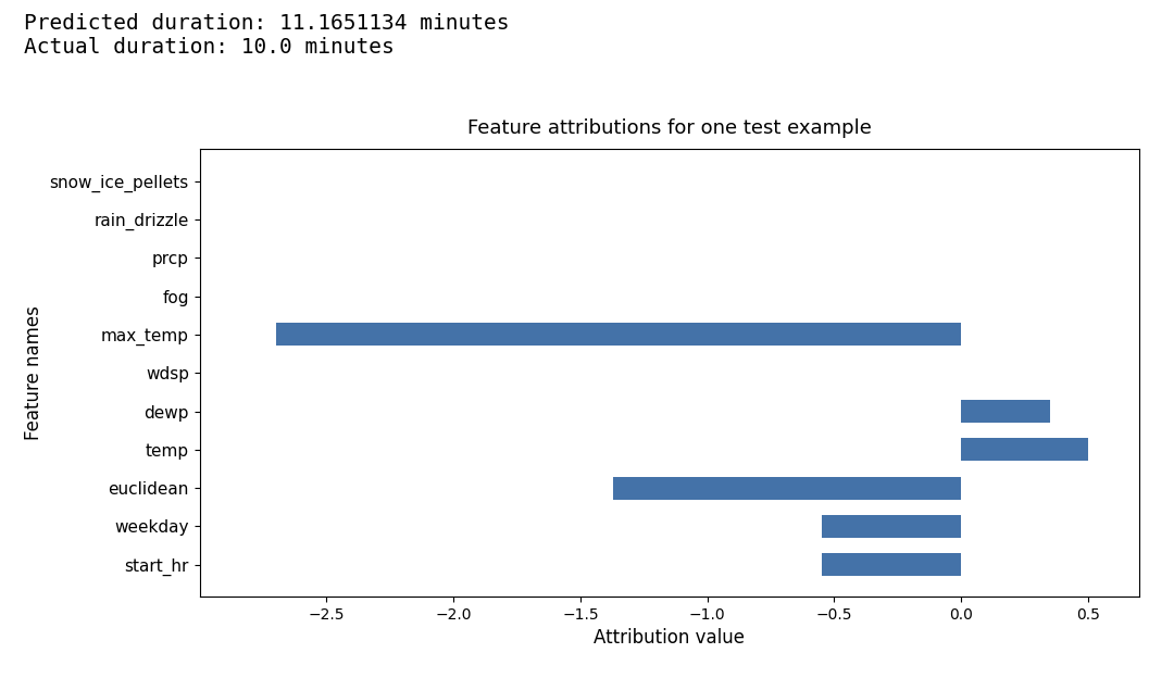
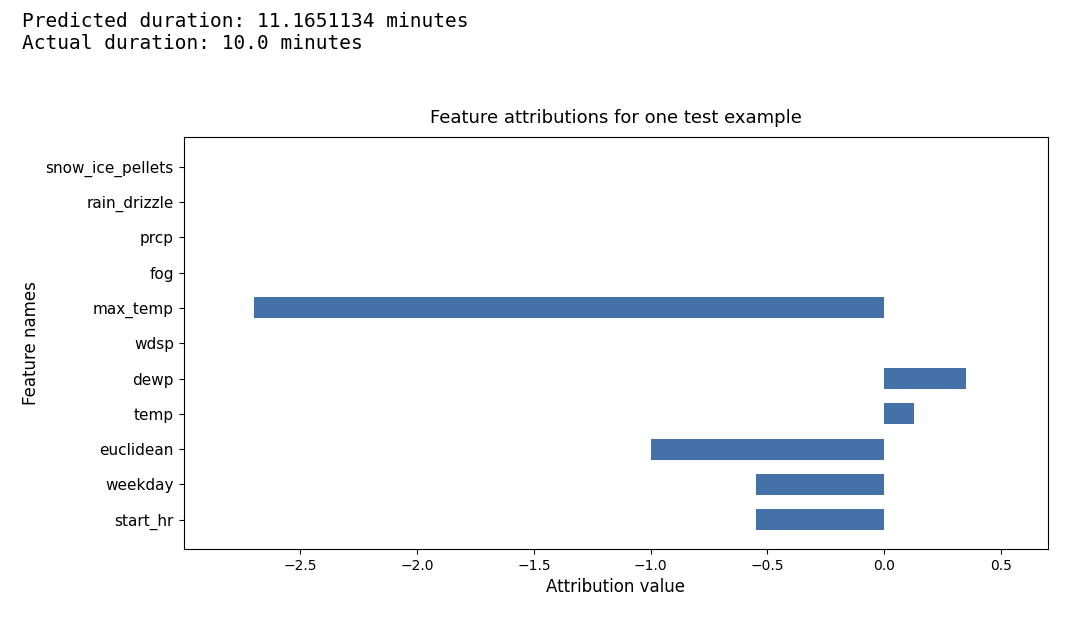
temp: 0.50 -> 0.13
euclidean: -1.37 -> -1.00
